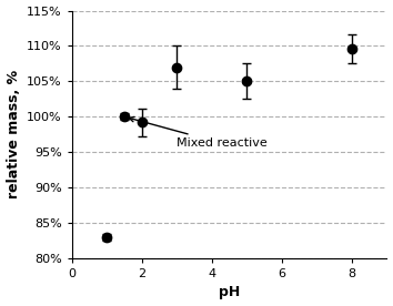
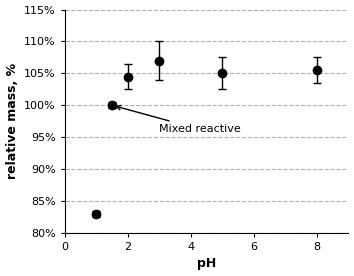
2: 99.2% -> 104.5%
8: 109.6% -> 105.5%
